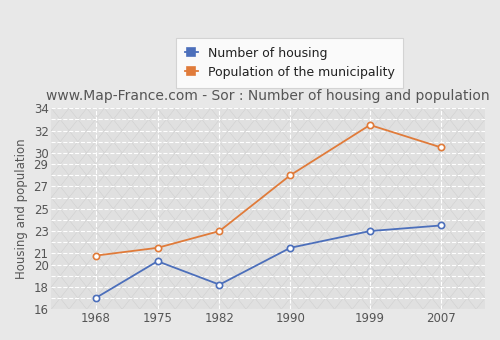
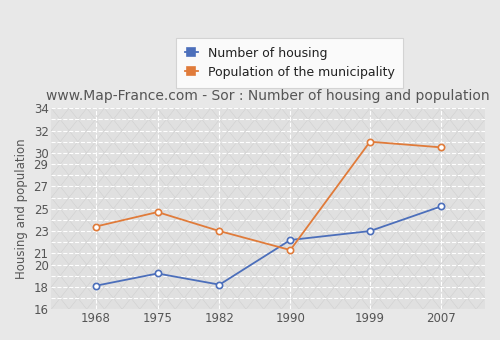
Number of housing/1968: 17.0 -> 18.1
Population of the municipality/1968: 20.8 -> 23.4
Number of housing/1975: 20.3 -> 19.2
Population of the municipality/1975: 21.5 -> 24.7
Number of housing/1990: 21.5 -> 22.2
Population of the municipality/1990: 28.0 -> 21.3
Population of the municipality/1999: 32.5 -> 31.0
Number of housing/2007: 23.5 -> 25.2
